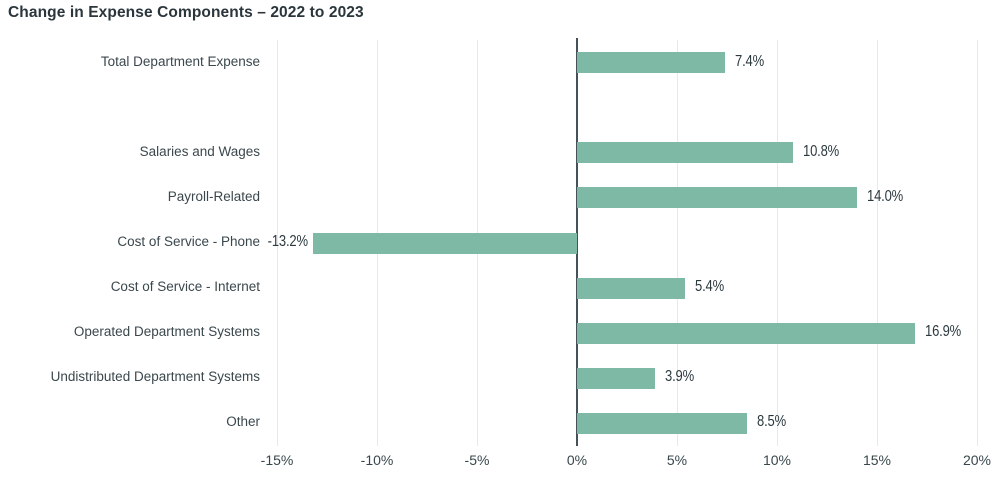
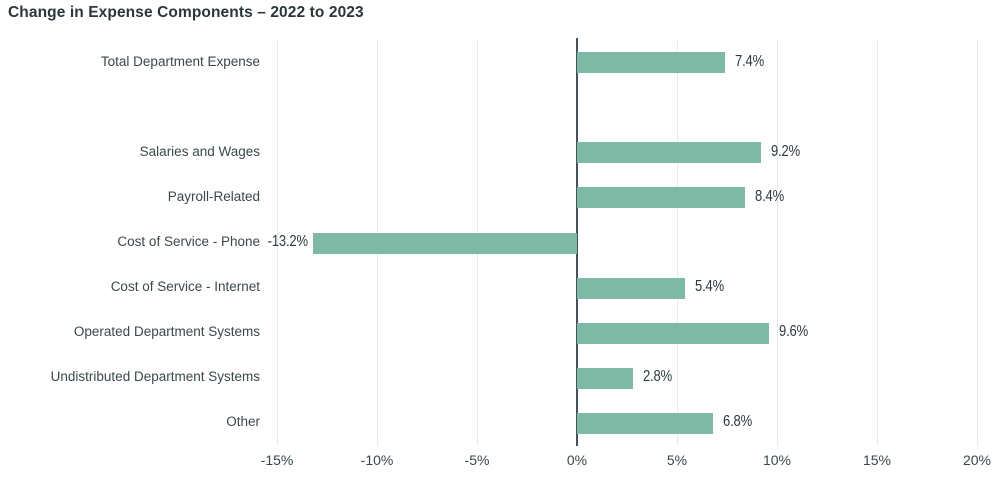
Salaries and Wages: 10.8% -> 9.2%
Payroll-Related: 14.0% -> 8.4%
Operated Department Systems: 16.9% -> 9.6%
Undistributed Department Systems: 3.9% -> 2.8%
Other: 8.5% -> 6.8%
